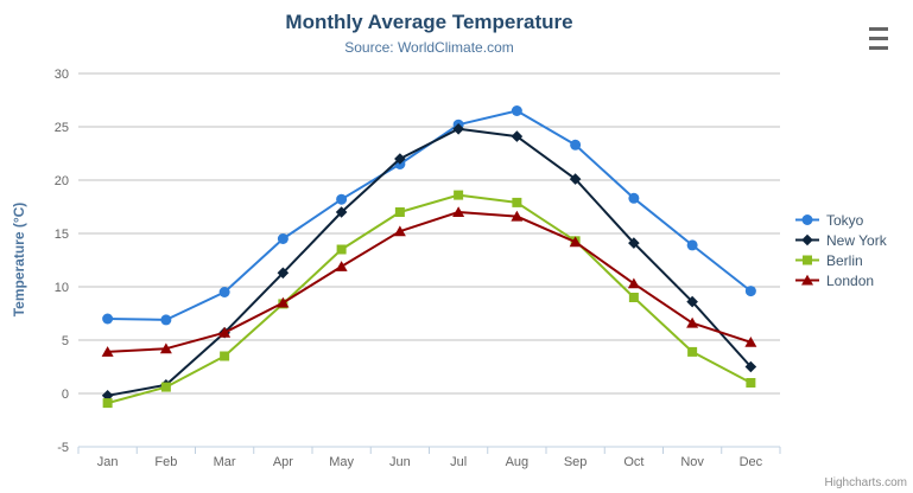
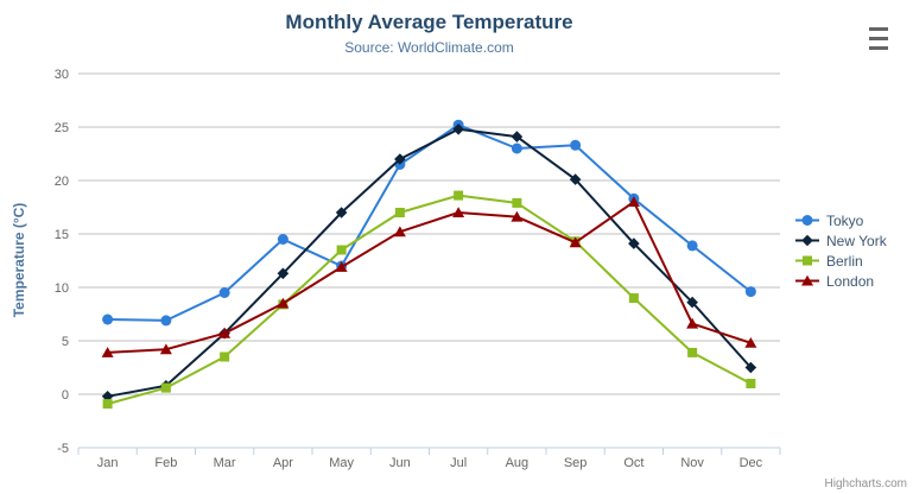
Tokyo/May: 18 -> 12
Tokyo/Aug: 26 -> 23
London/Oct: 10 -> 18
